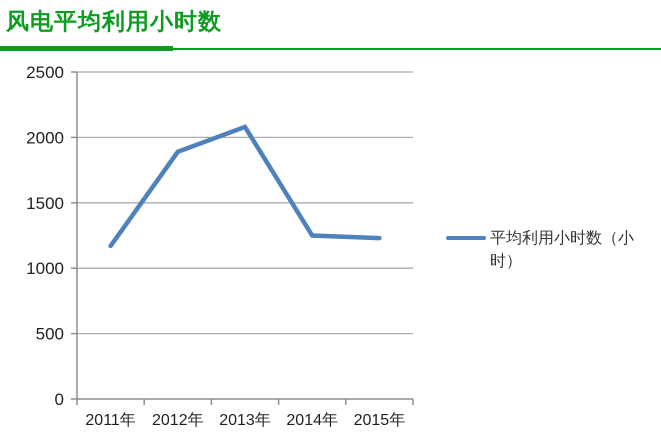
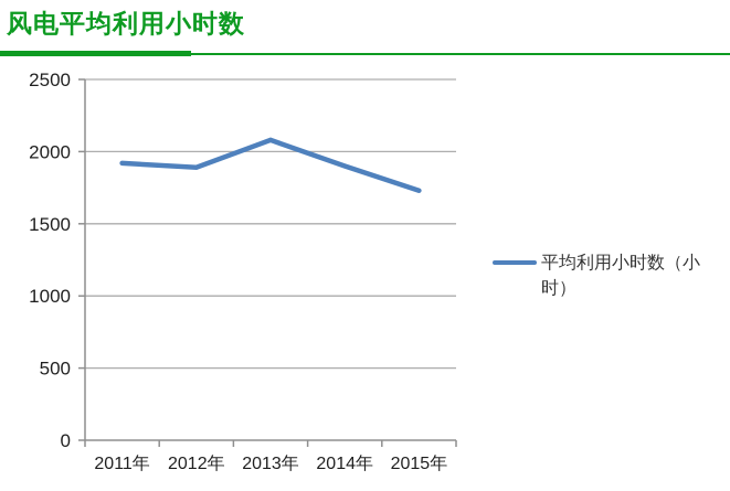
2011年: 1170 -> 1920
2014年: 1250 -> 1900
2015年: 1230 -> 1730
